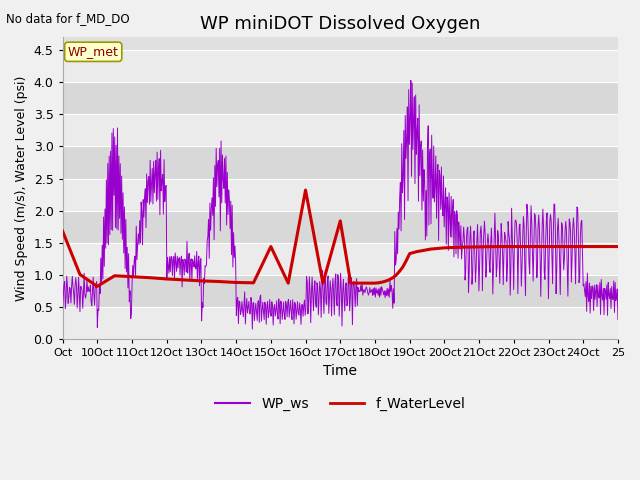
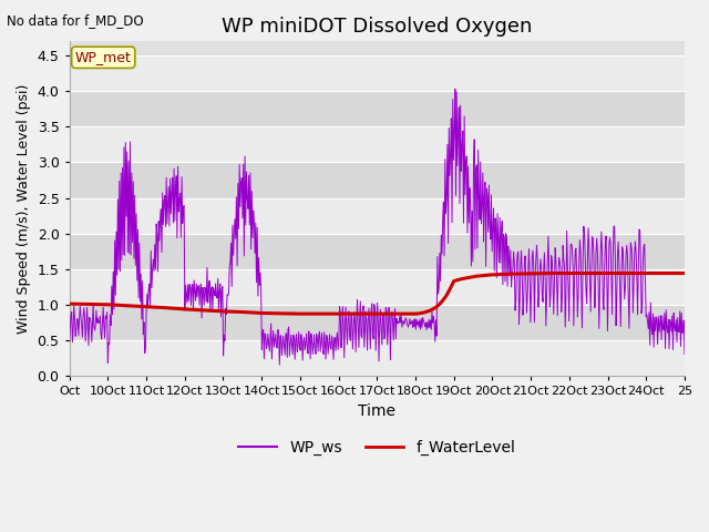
f_WaterLevel/Oct: 1.68 -> 1.01
f_WaterLevel/10Oct: 0.82 -> 1.00
f_WaterLevel/15Oct: 1.44 -> 0.87
f_WaterLevel/16Oct: 2.32 -> 0.87
f_WaterLevel/17Oct: 1.84 -> 0.87
